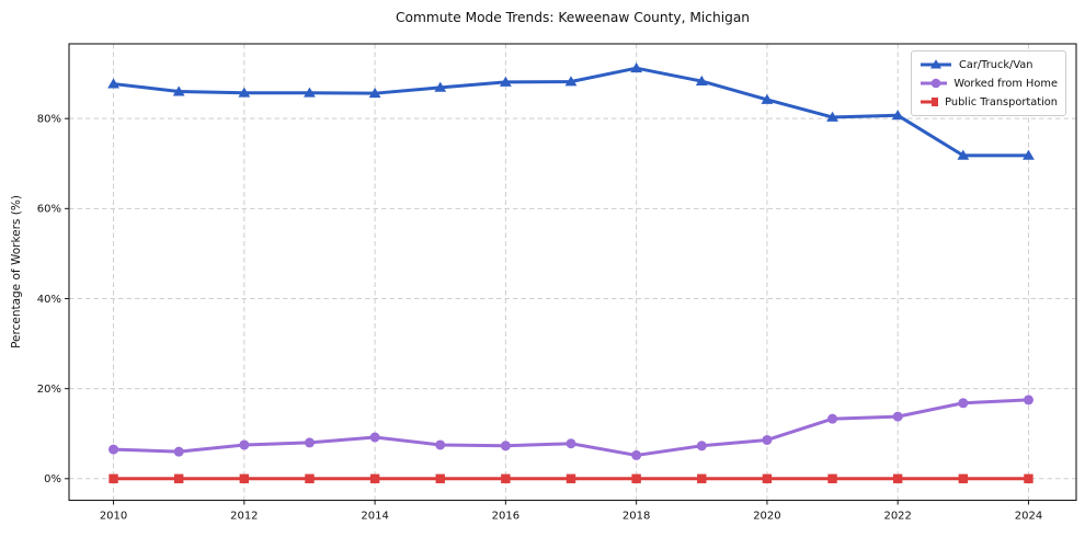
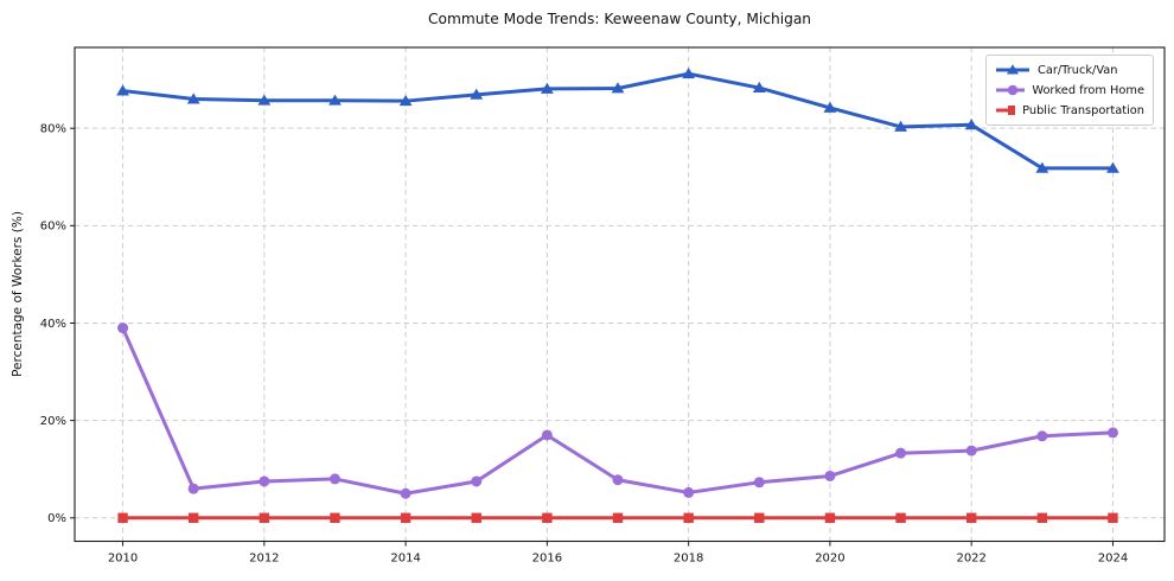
Worked from Home/2010: 6% -> 39%
Worked from Home/2014: 9% -> 5%
Worked from Home/2016: 7% -> 17%
